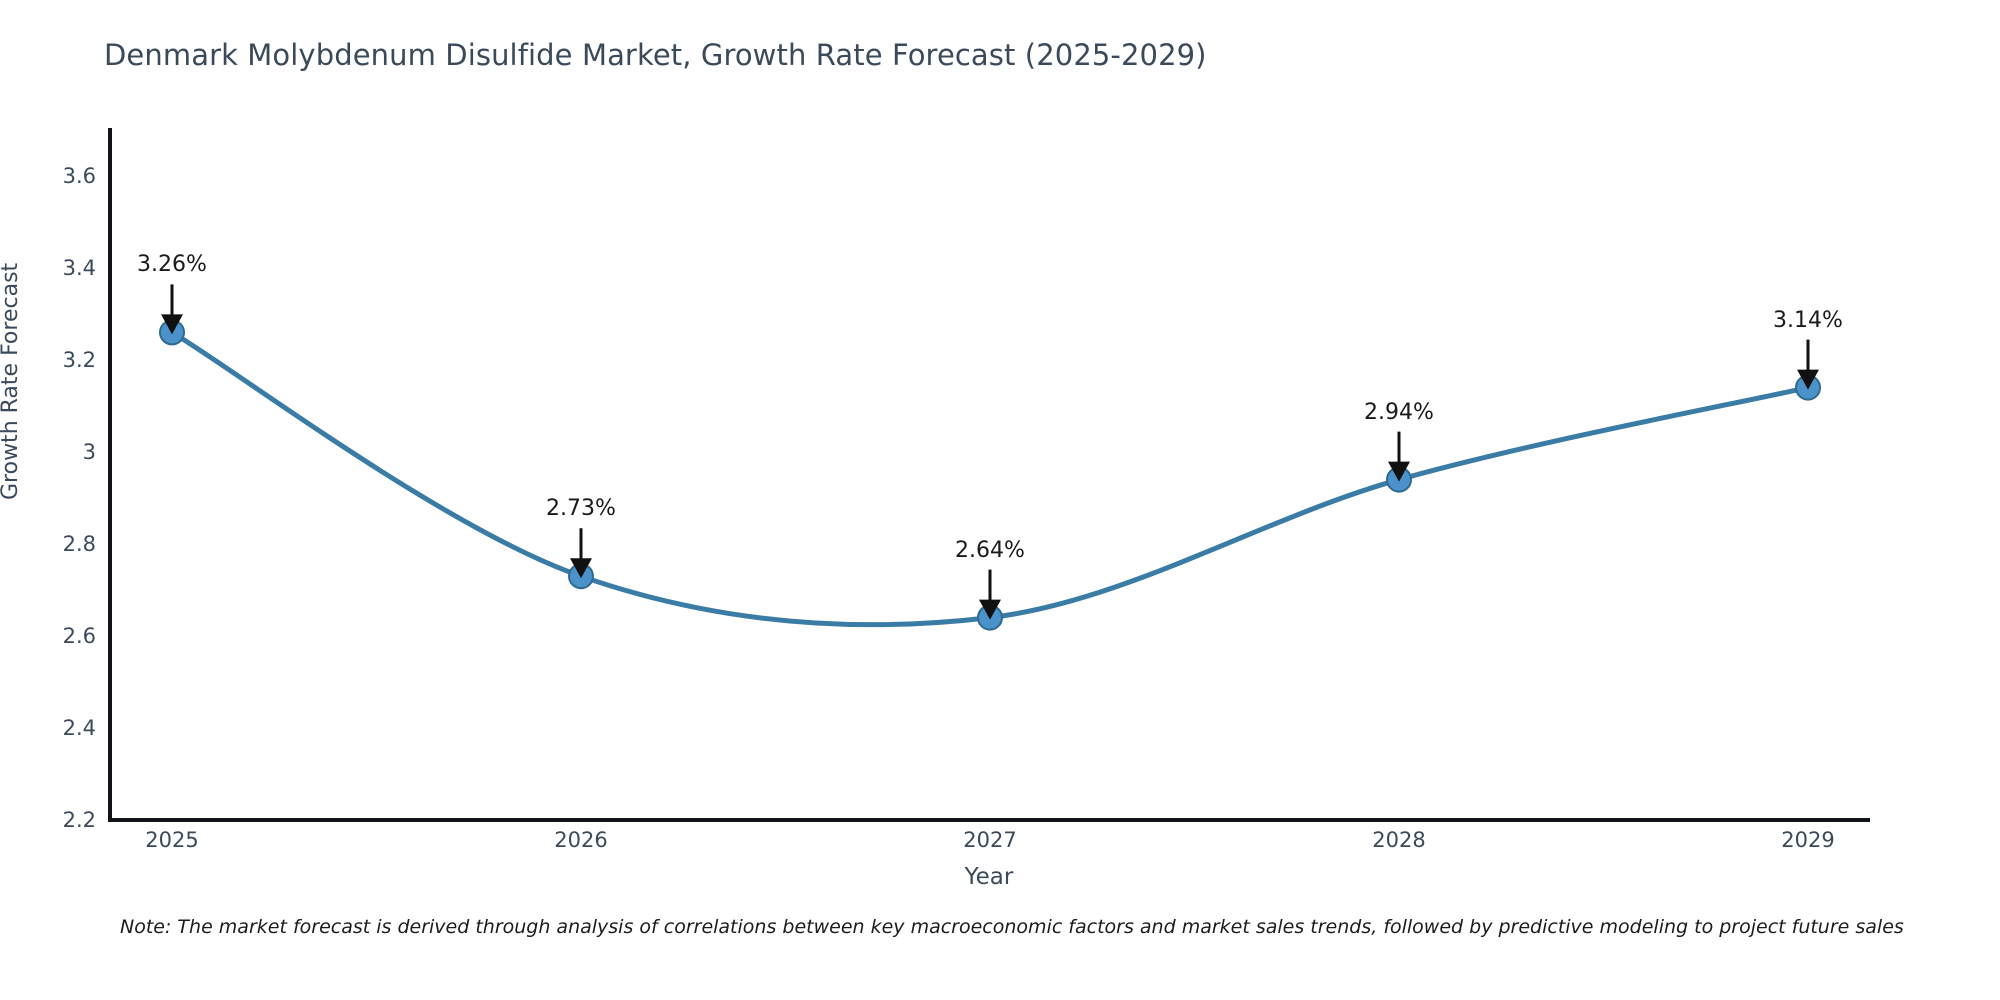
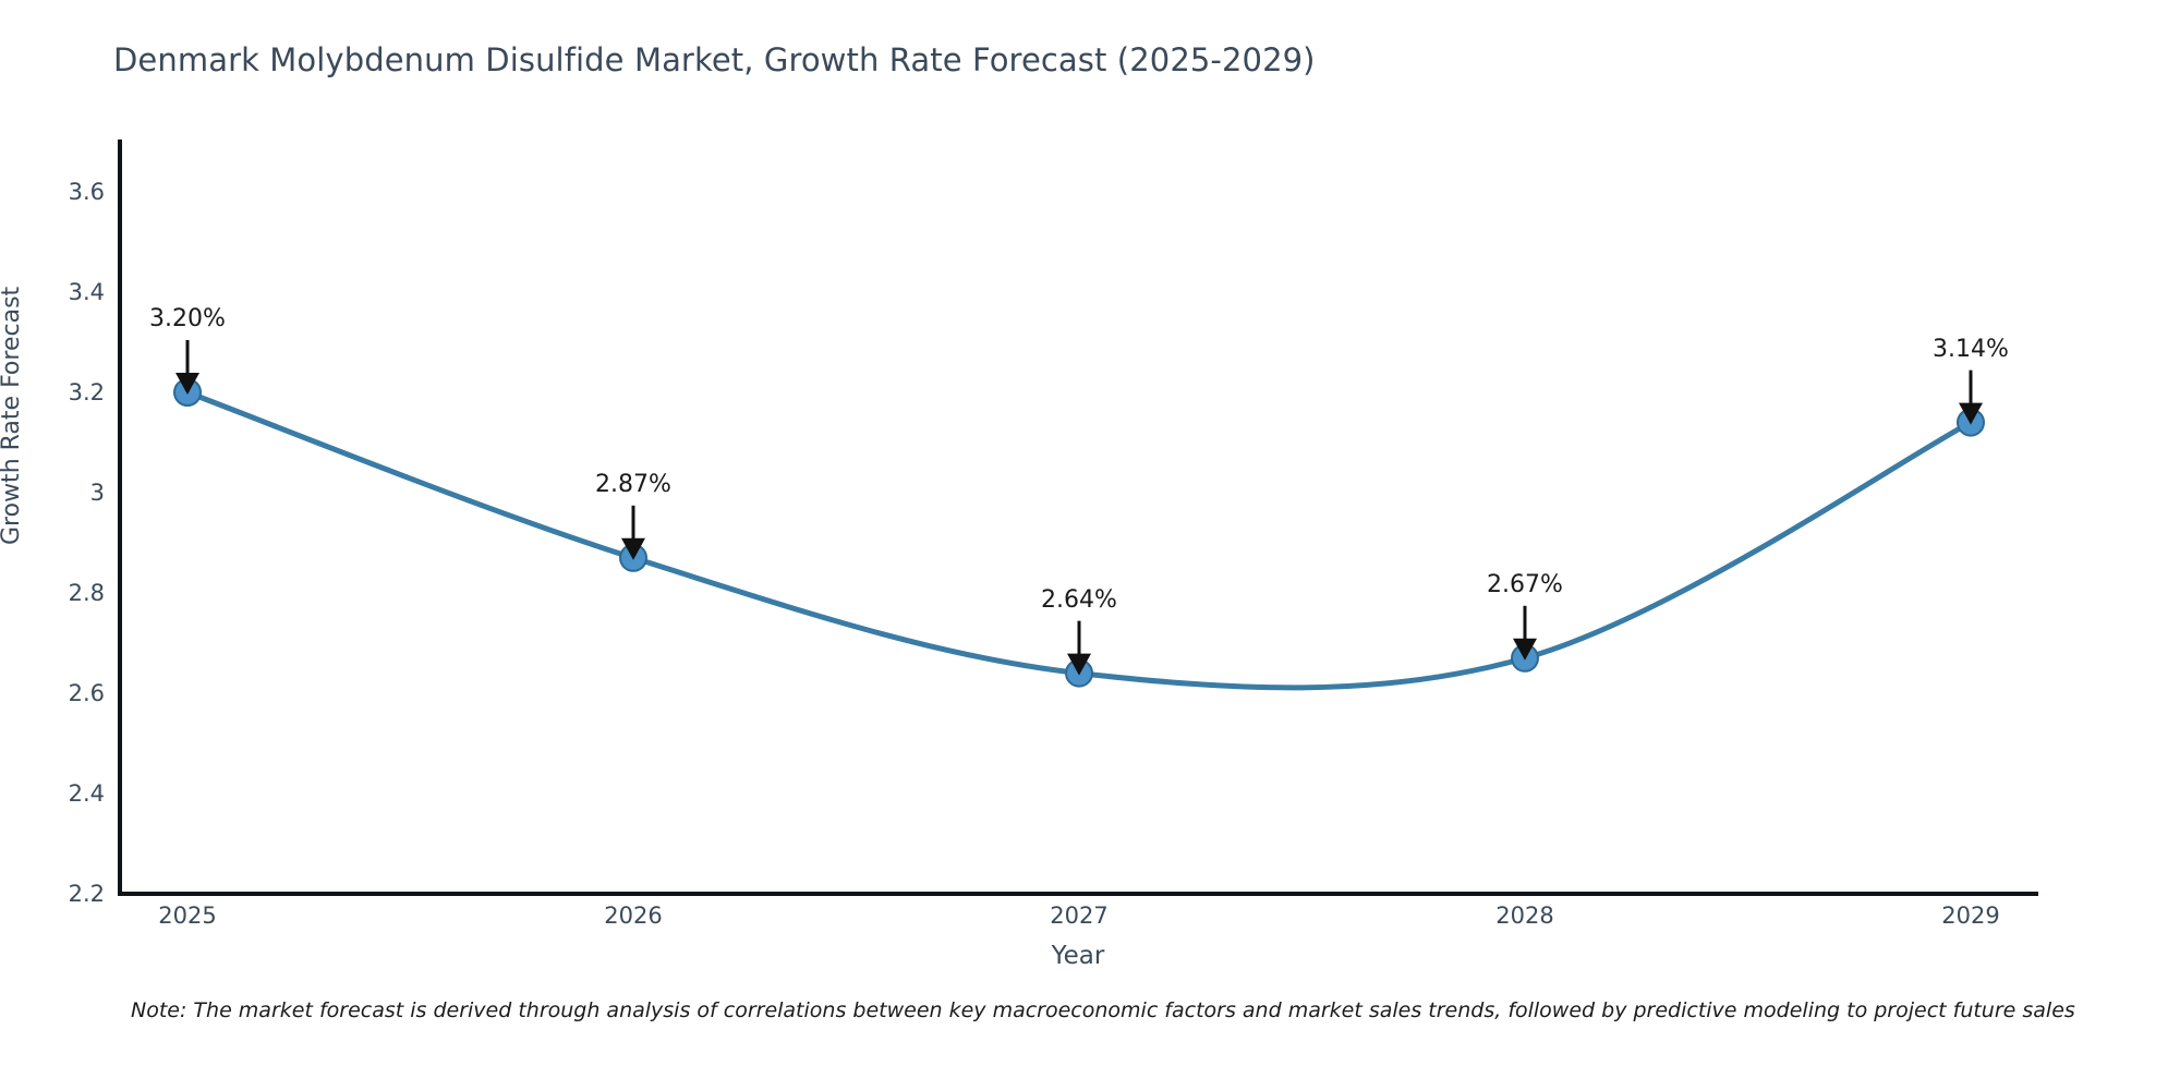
2025: 3.26% -> 3.20%
2026: 2.73% -> 2.87%
2028: 2.94% -> 2.67%
